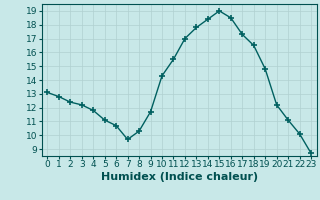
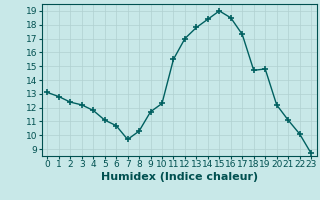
10: 14.3 -> 12.3
18: 16.5 -> 14.7
